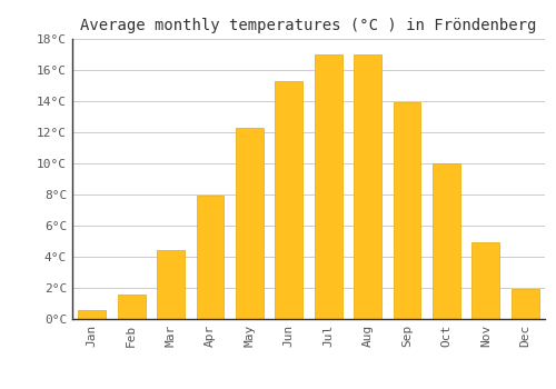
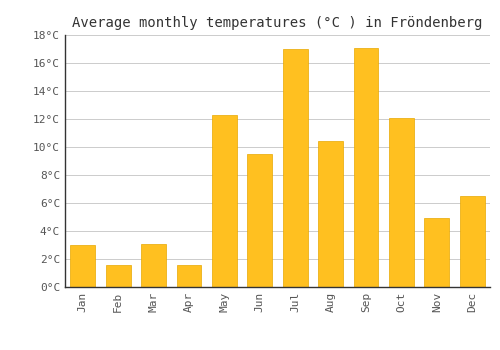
Jan: 0.6°C -> 3.0°C
Mar: 4.4°C -> 3.1°C
Apr: 7.9°C -> 1.6°C
Jun: 15.3°C -> 9.5°C
Aug: 17.0°C -> 10.4°C
Sep: 13.9°C -> 17.1°C
Oct: 10.0°C -> 12.1°C
Dec: 1.9°C -> 6.5°C
